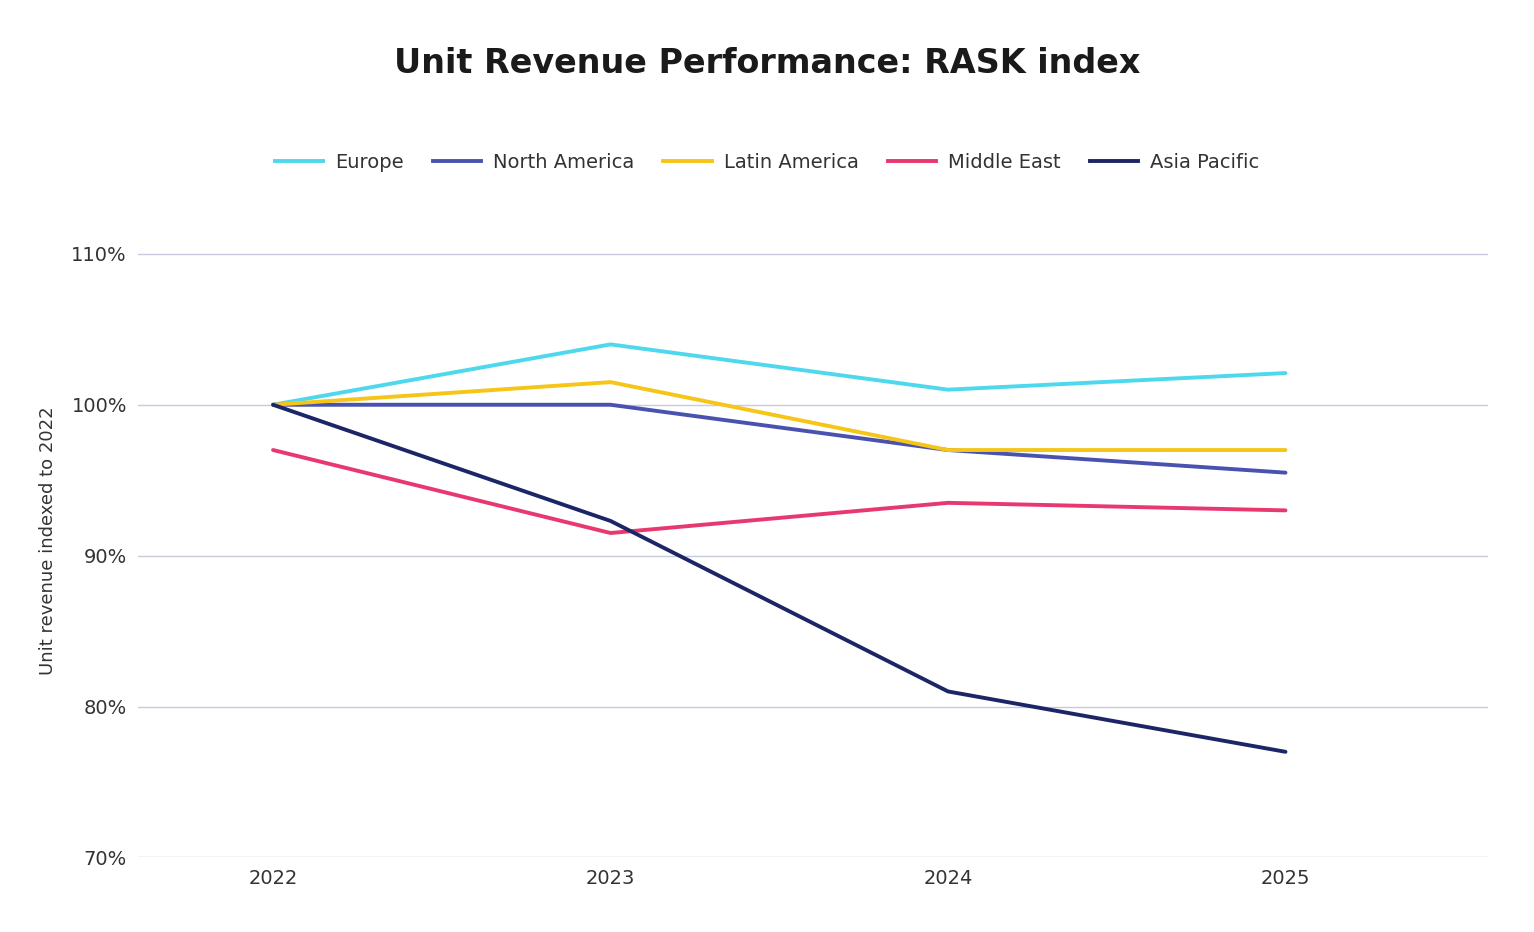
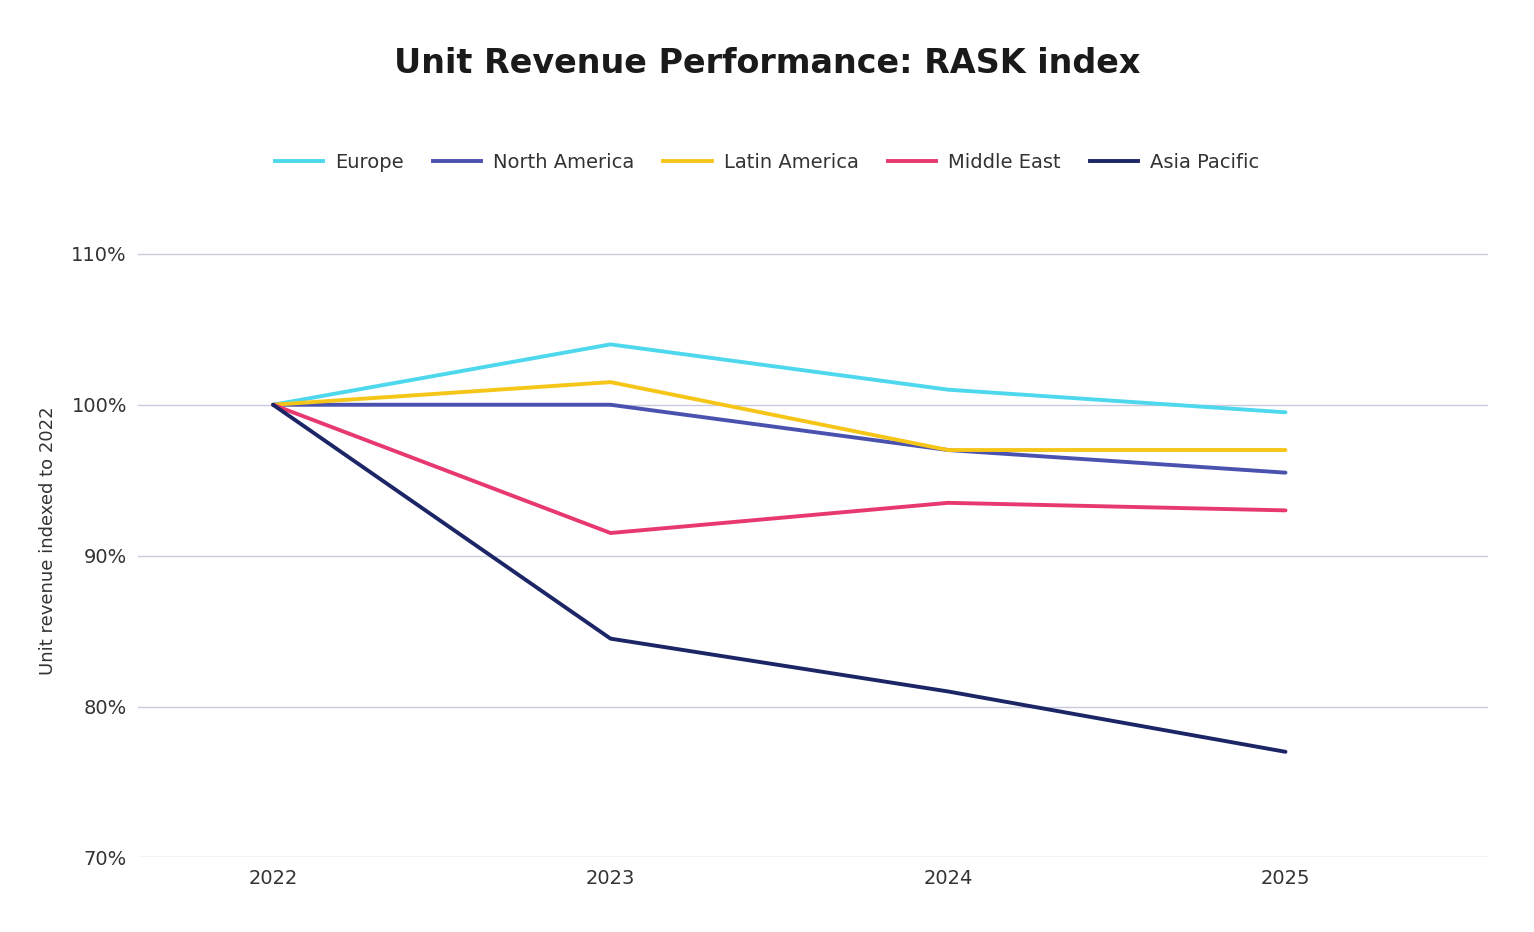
Middle East/2022: 97.0% -> 100.0%
Asia Pacific/2023: 92.3% -> 84.5%
Europe/2025: 102.1% -> 99.5%
